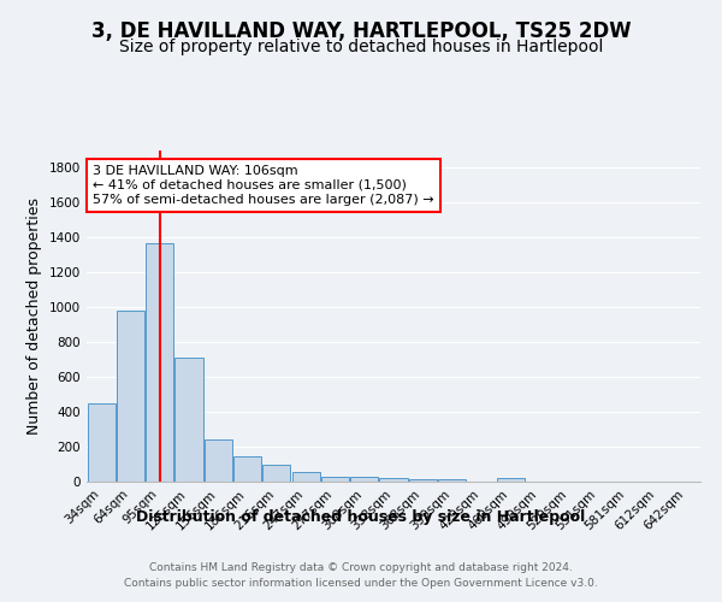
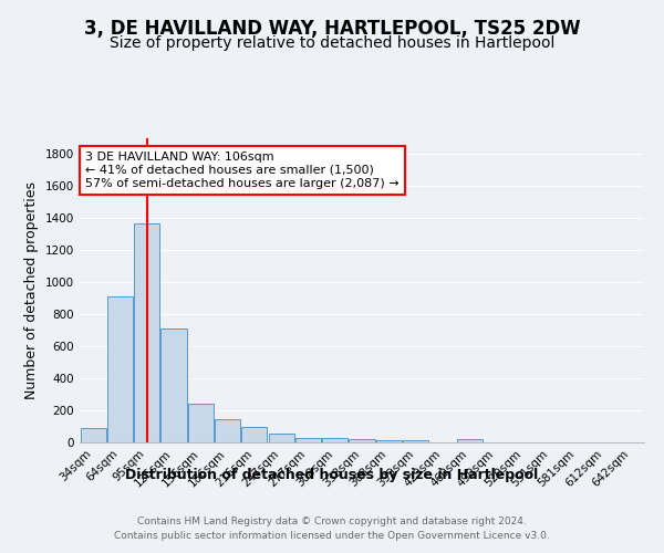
34sqm: 450 -> 90
64sqm: 980 -> 910
